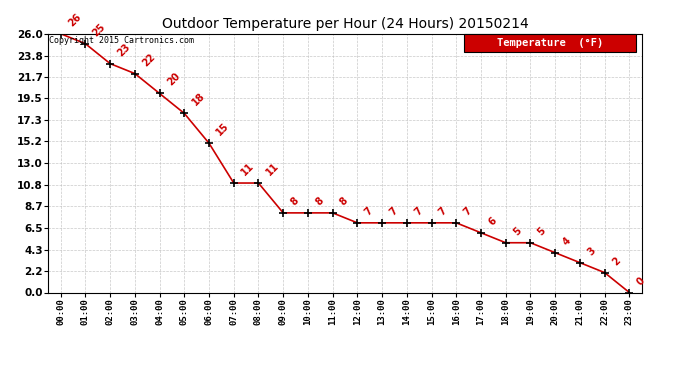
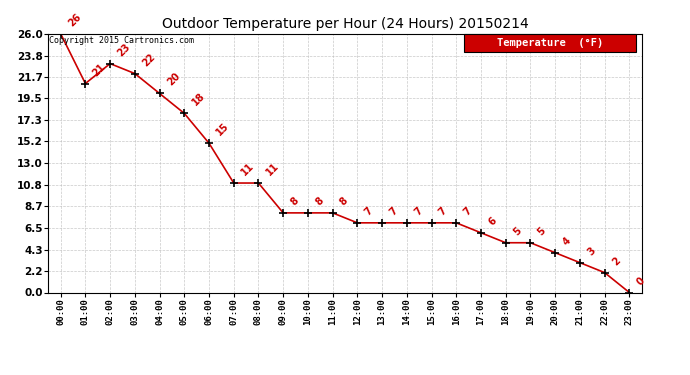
01:00: 25 -> 21
